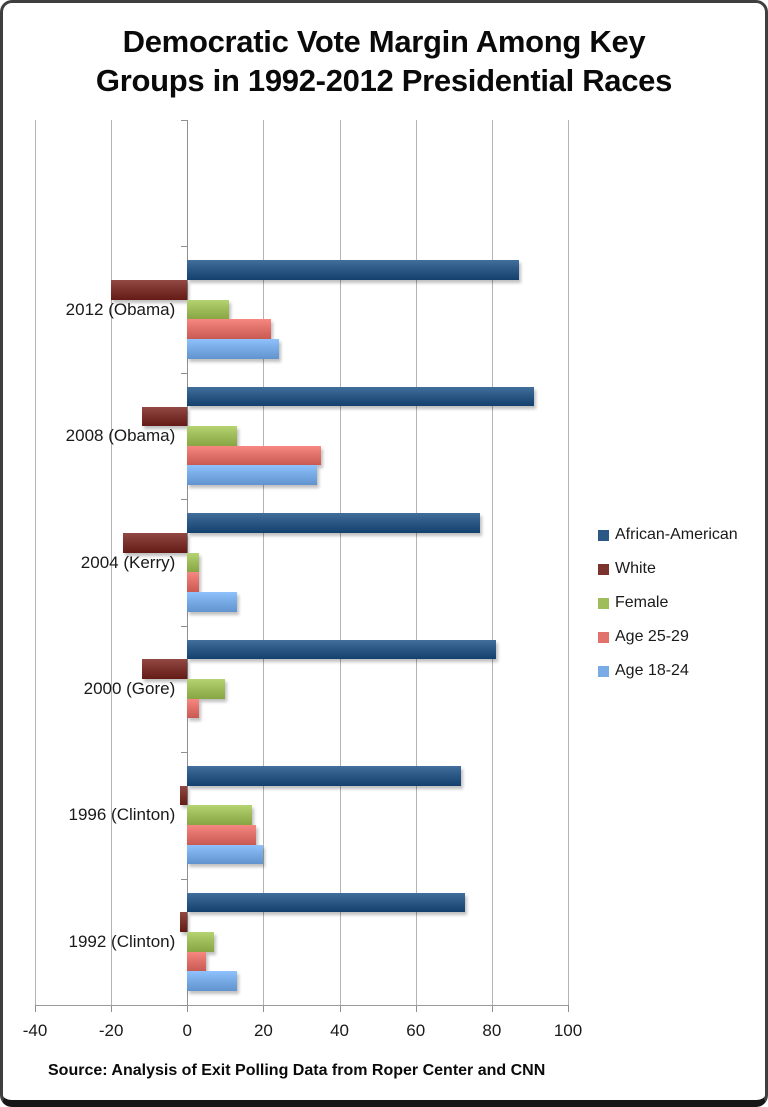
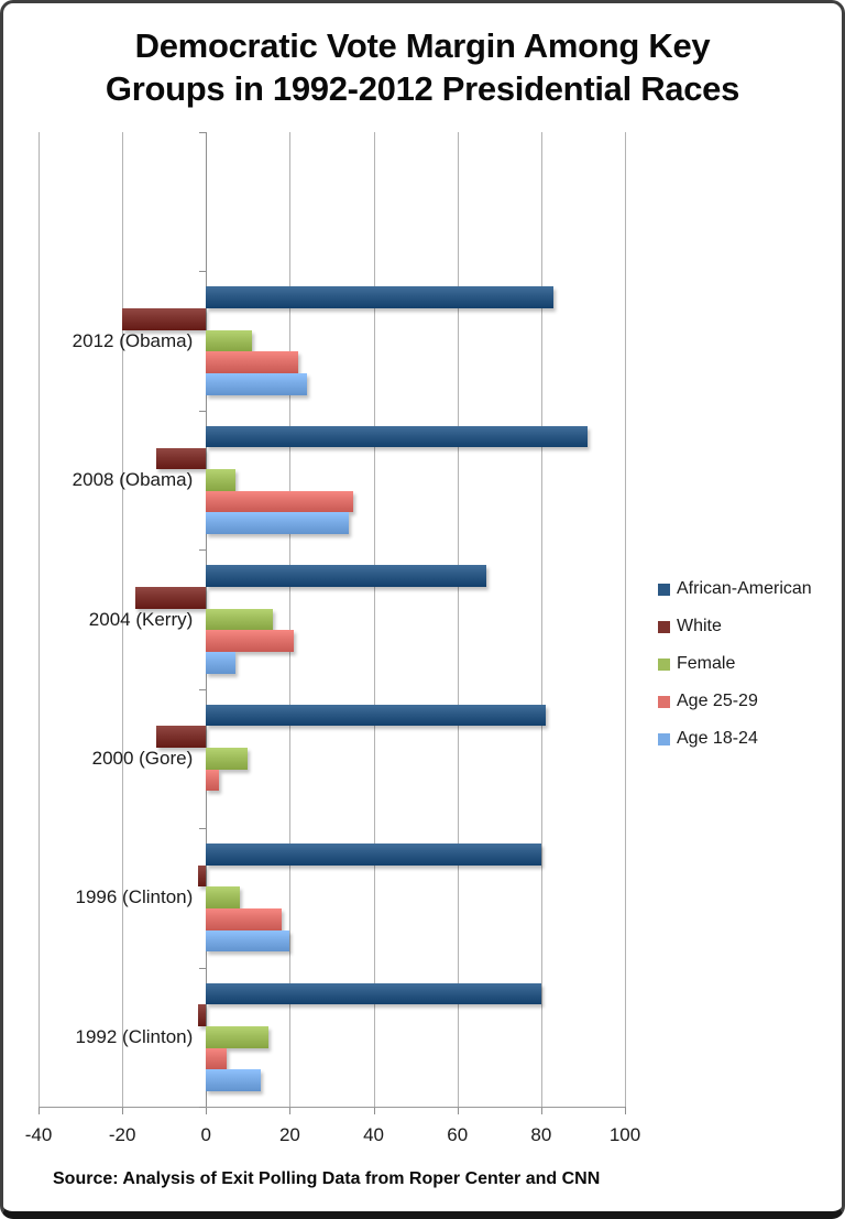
African-American/2012 (Obama): 87 -> 83
Female/2008 (Obama): 13 -> 7
African-American/2004 (Kerry): 77 -> 67
Female/2004 (Kerry): 3 -> 16
Age 25-29/2004 (Kerry): 3 -> 21
Age 18-24/2004 (Kerry): 13 -> 7
African-American/1996 (Clinton): 72 -> 80
Female/1996 (Clinton): 17 -> 8
African-American/1992 (Clinton): 73 -> 80
Female/1992 (Clinton): 7 -> 15
